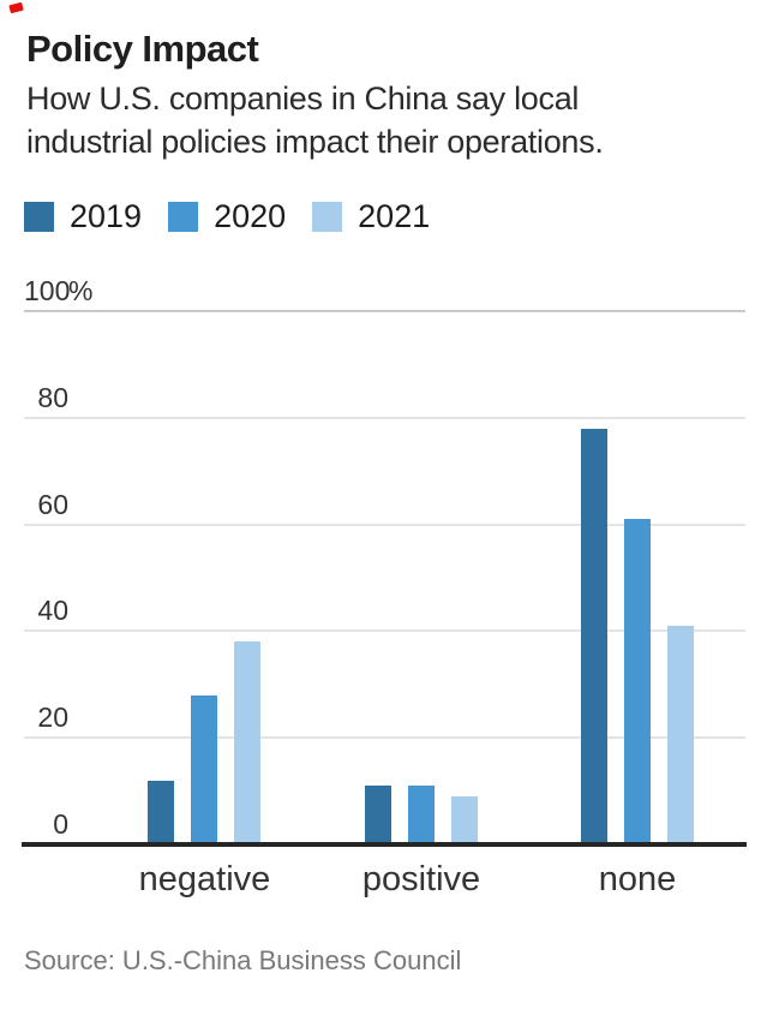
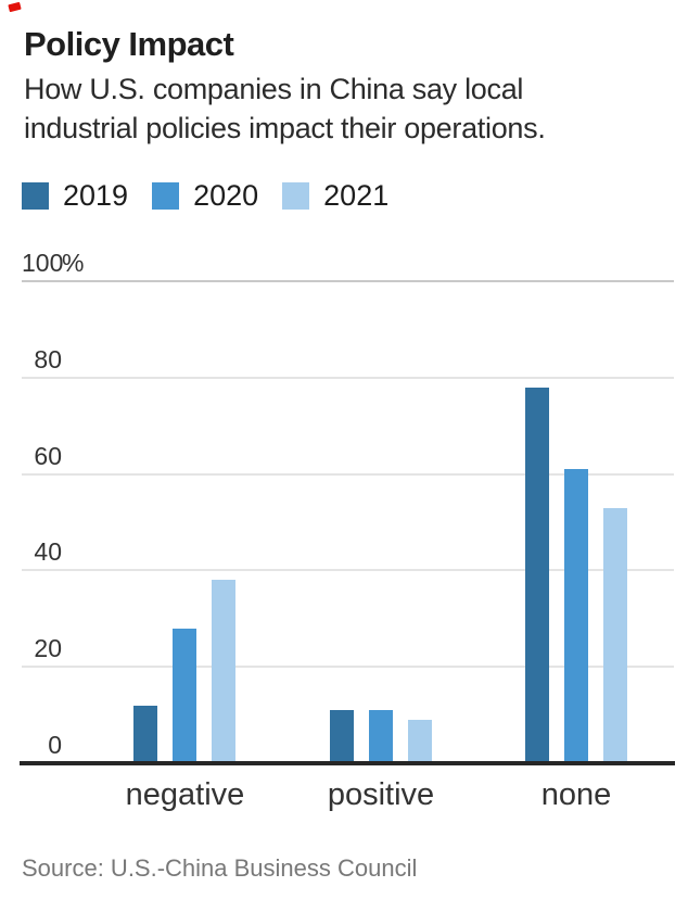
2021/none: 41 -> 53
